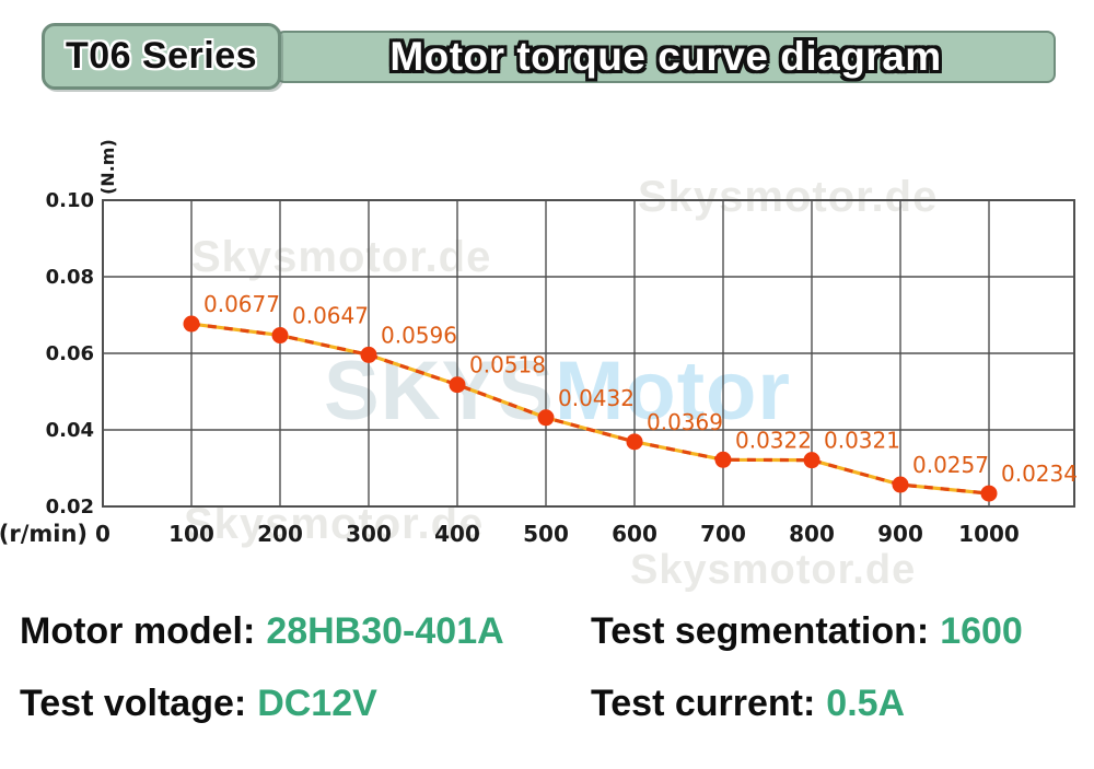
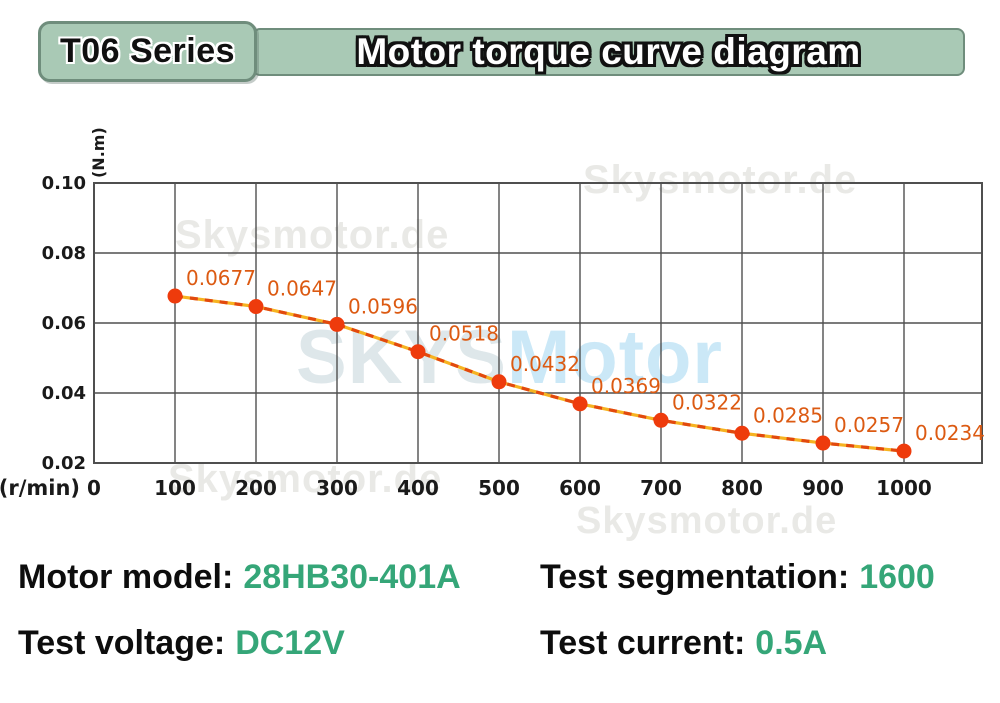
800: 0.0321 -> 0.0285
